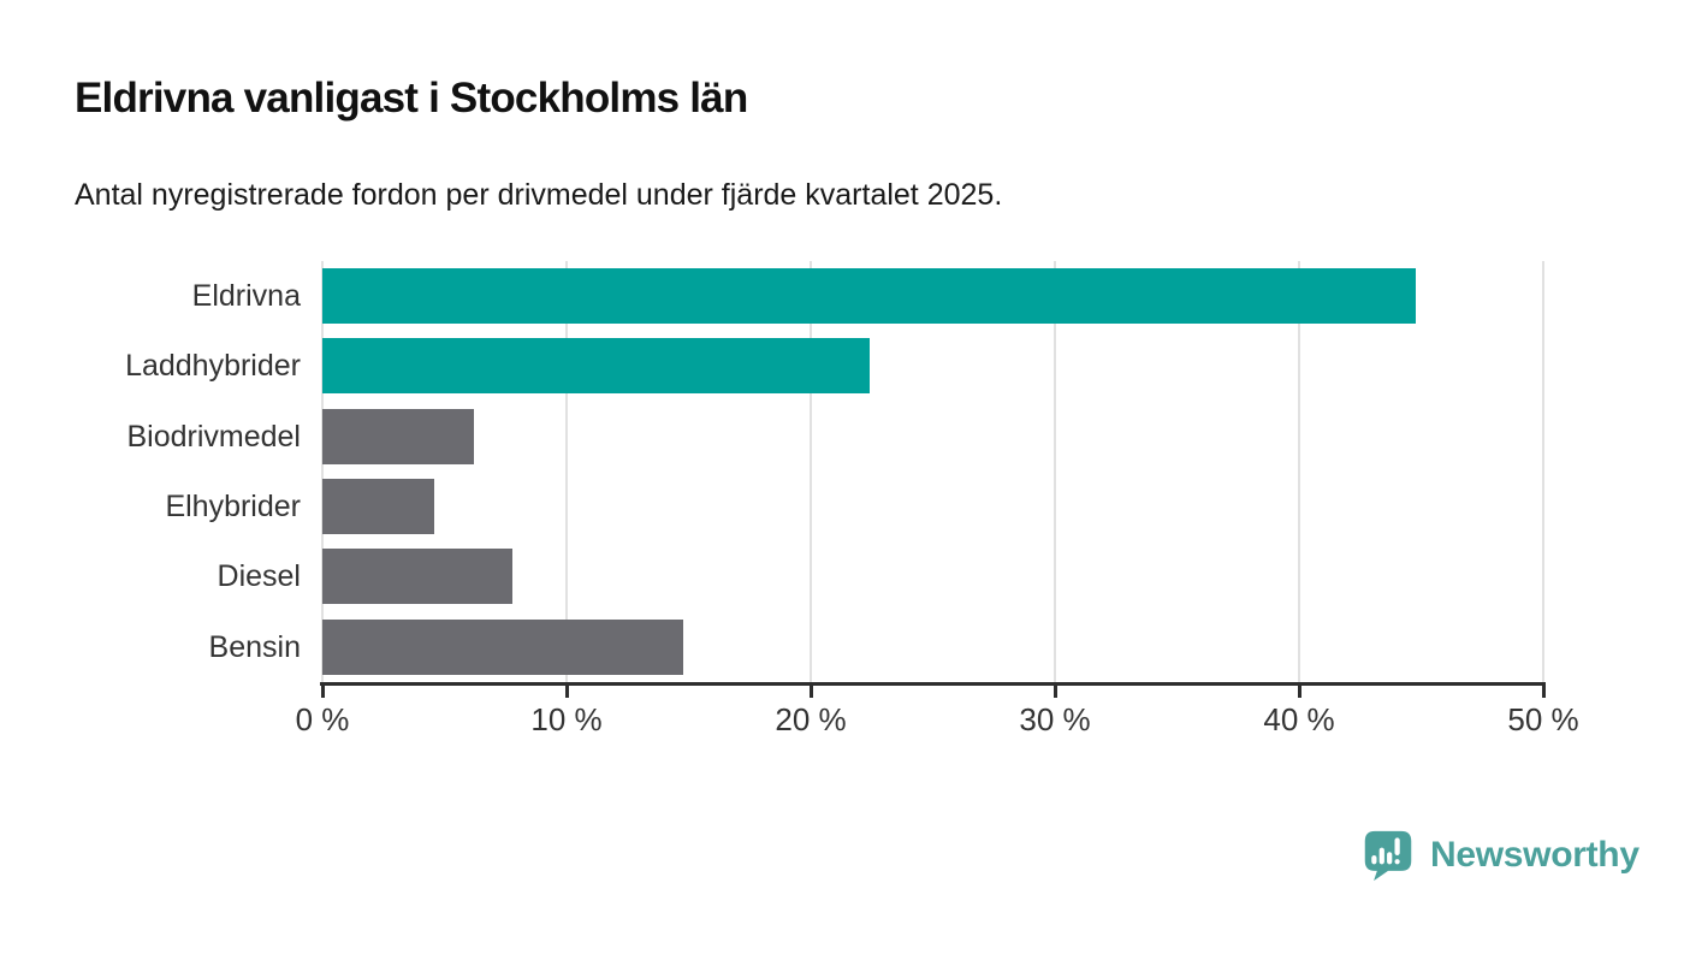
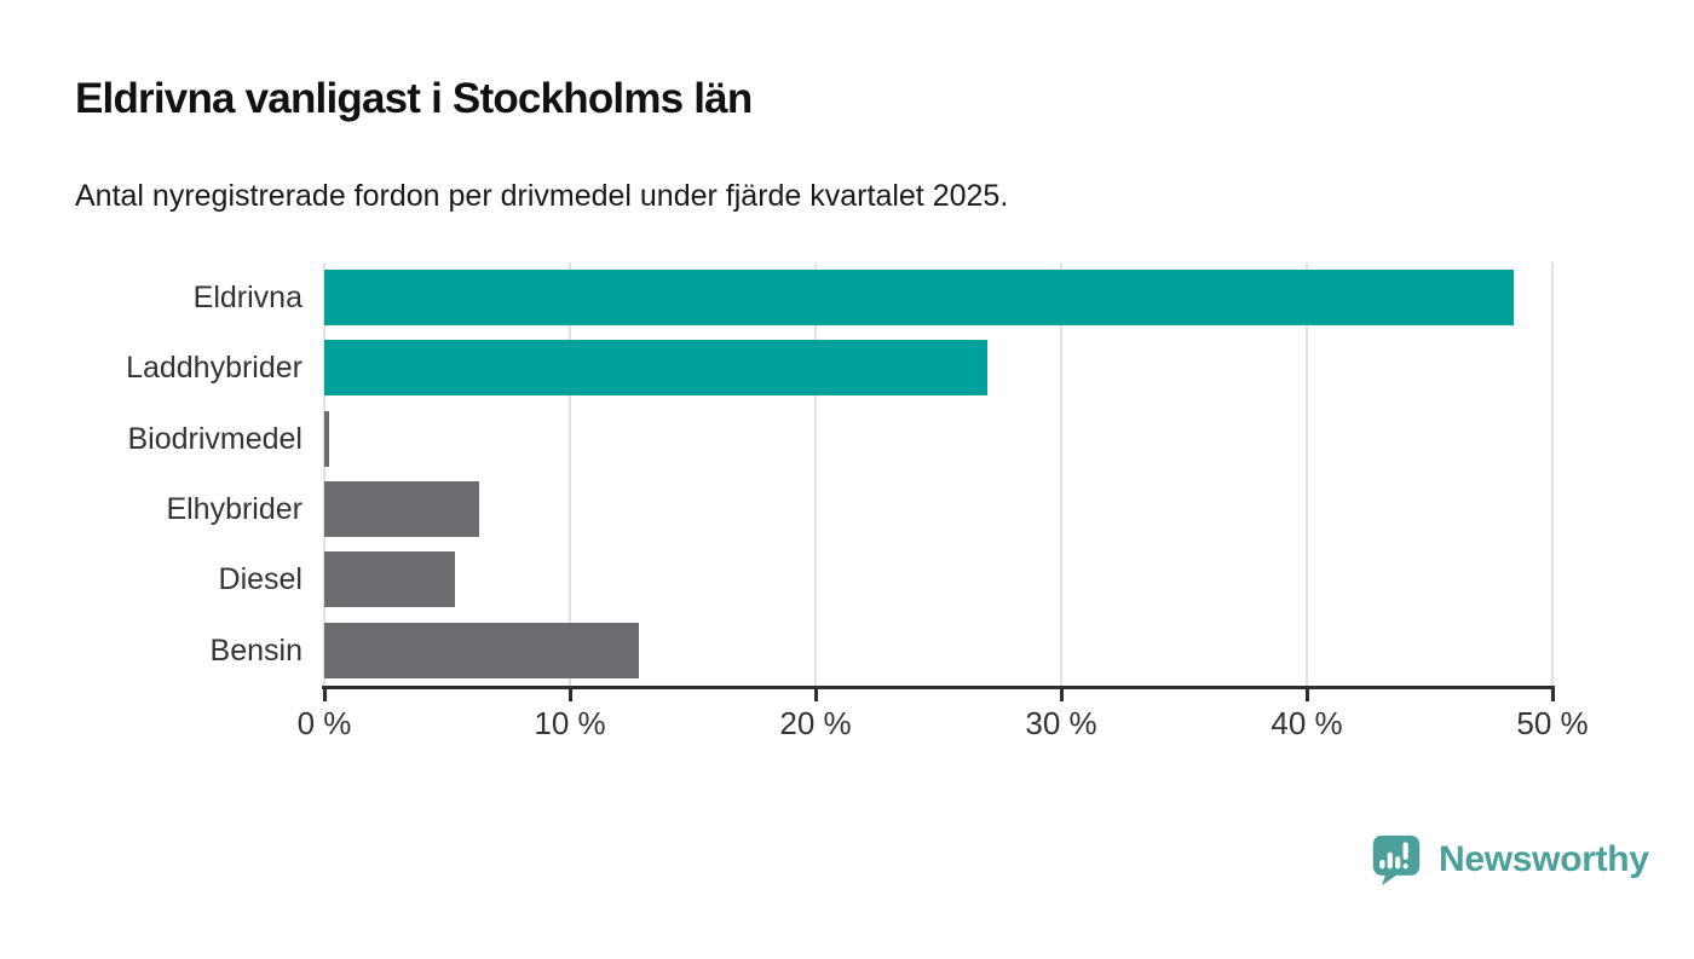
Eldrivna: 44.8% -> 48.4%
Laddhybrider: 22.4% -> 27.0%
Biodrivmedel: 6.2% -> 0.2%
Elhybrider: 4.6% -> 6.3%
Diesel: 7.8% -> 5.3%
Bensin: 14.8% -> 12.8%
